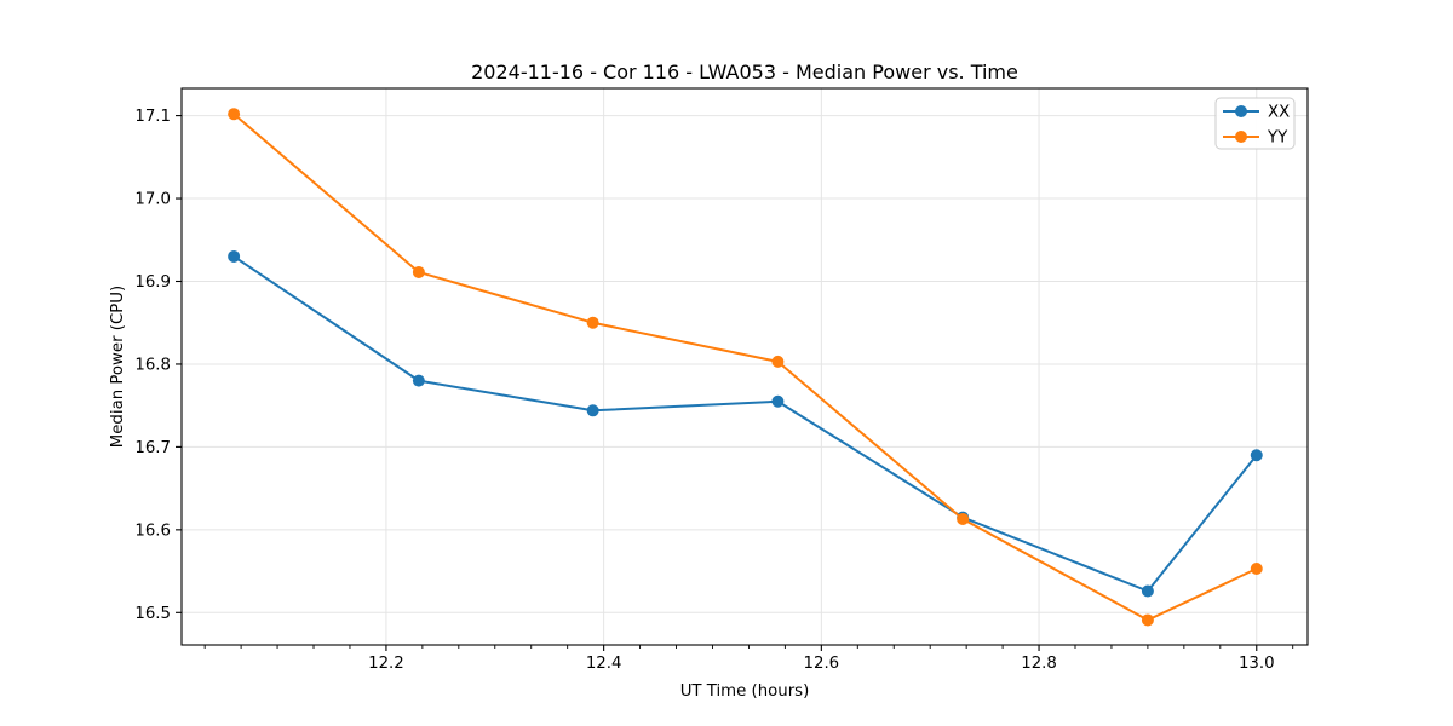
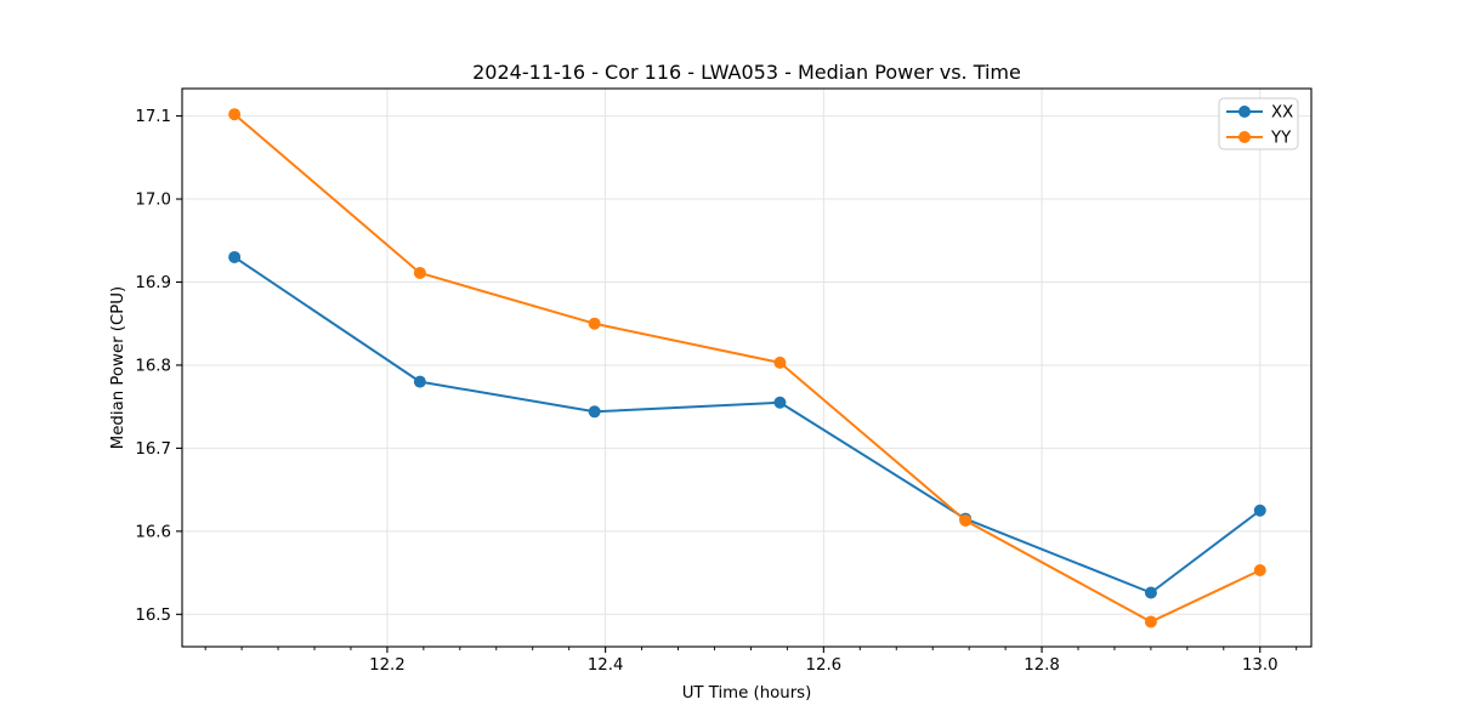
XX/13.0: 16.69 -> 16.62
